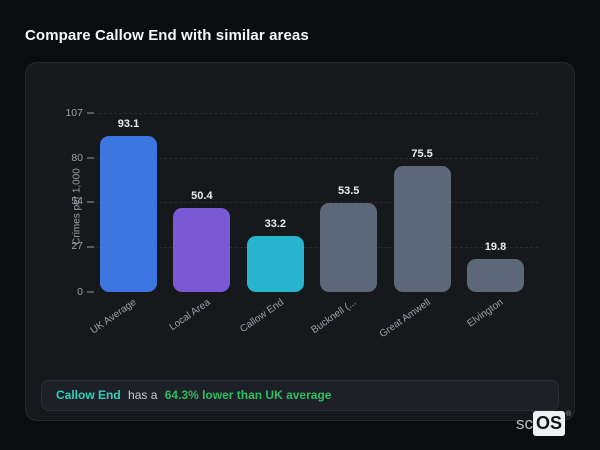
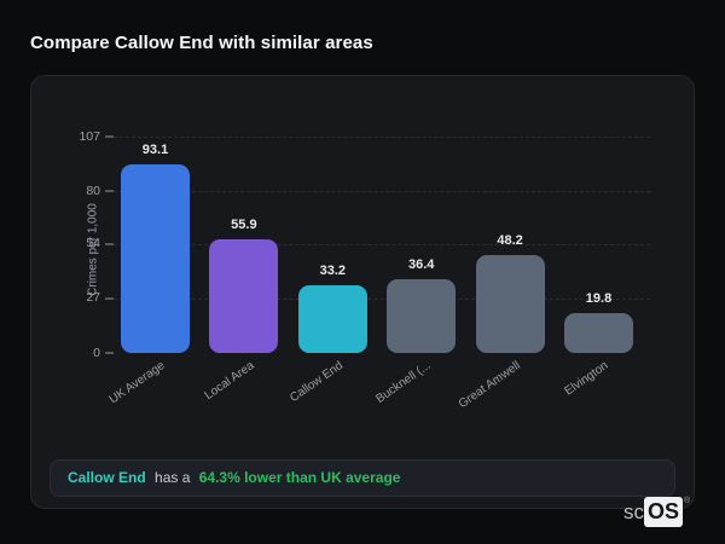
Local Area: 50.4 -> 55.9
Bucknell (...: 53.5 -> 36.4
Great Amwell: 75.5 -> 48.2
